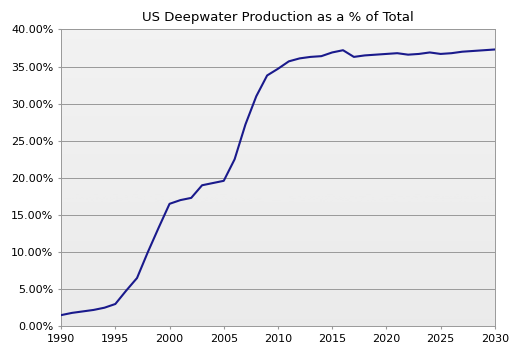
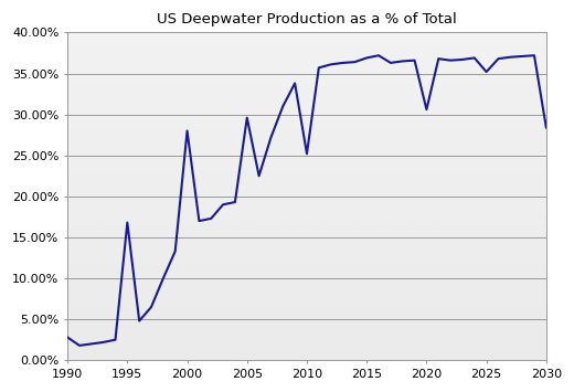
1990: 1.5% -> 2.8%
1995: 3.0% -> 16.8%
2000: 16.5% -> 28.0%
2005: 19.6% -> 29.6%
2010: 34.7% -> 25.2%
2020: 36.7% -> 30.6%
2025: 36.7% -> 35.2%
2030: 37.3% -> 28.4%
